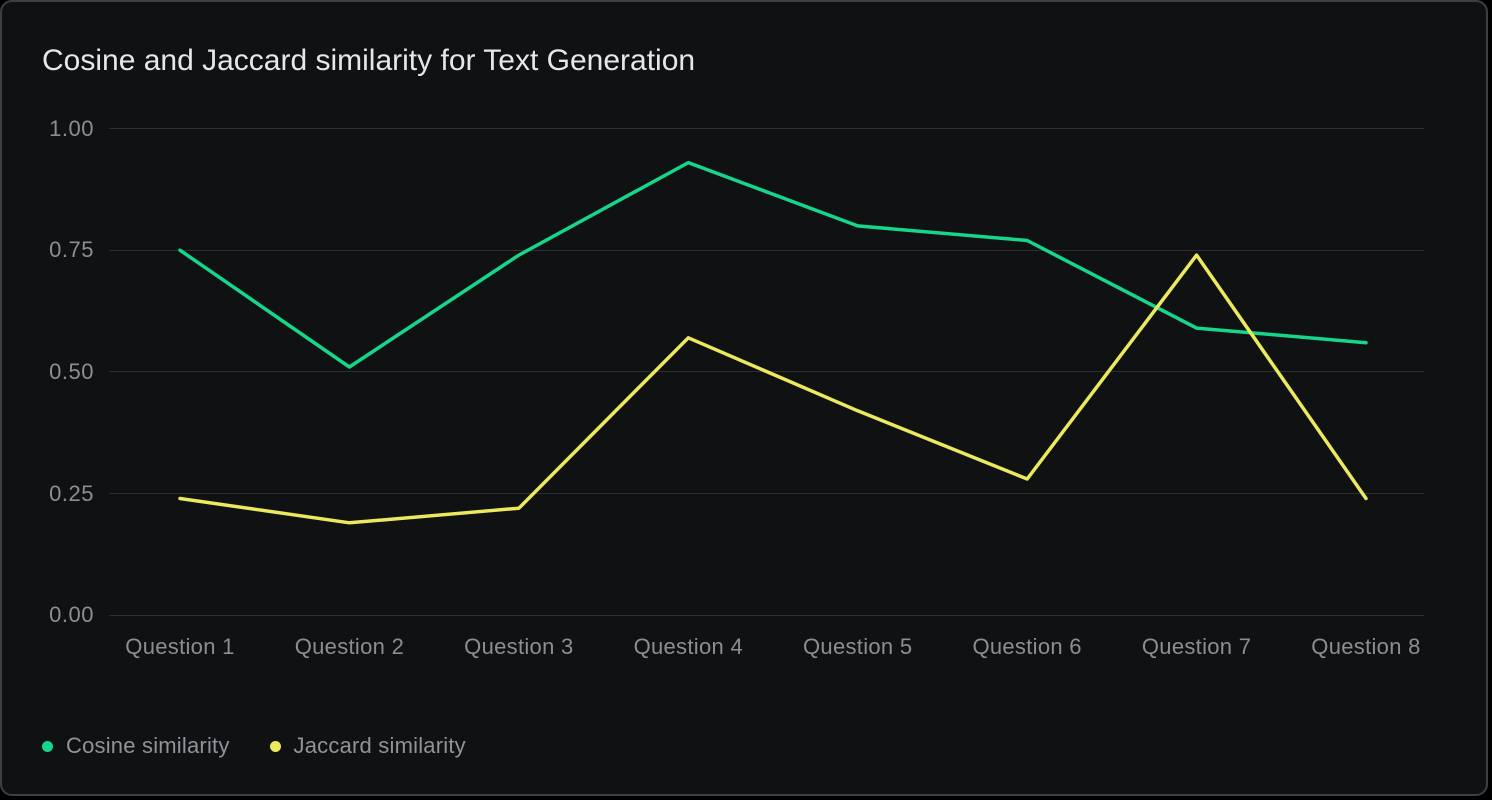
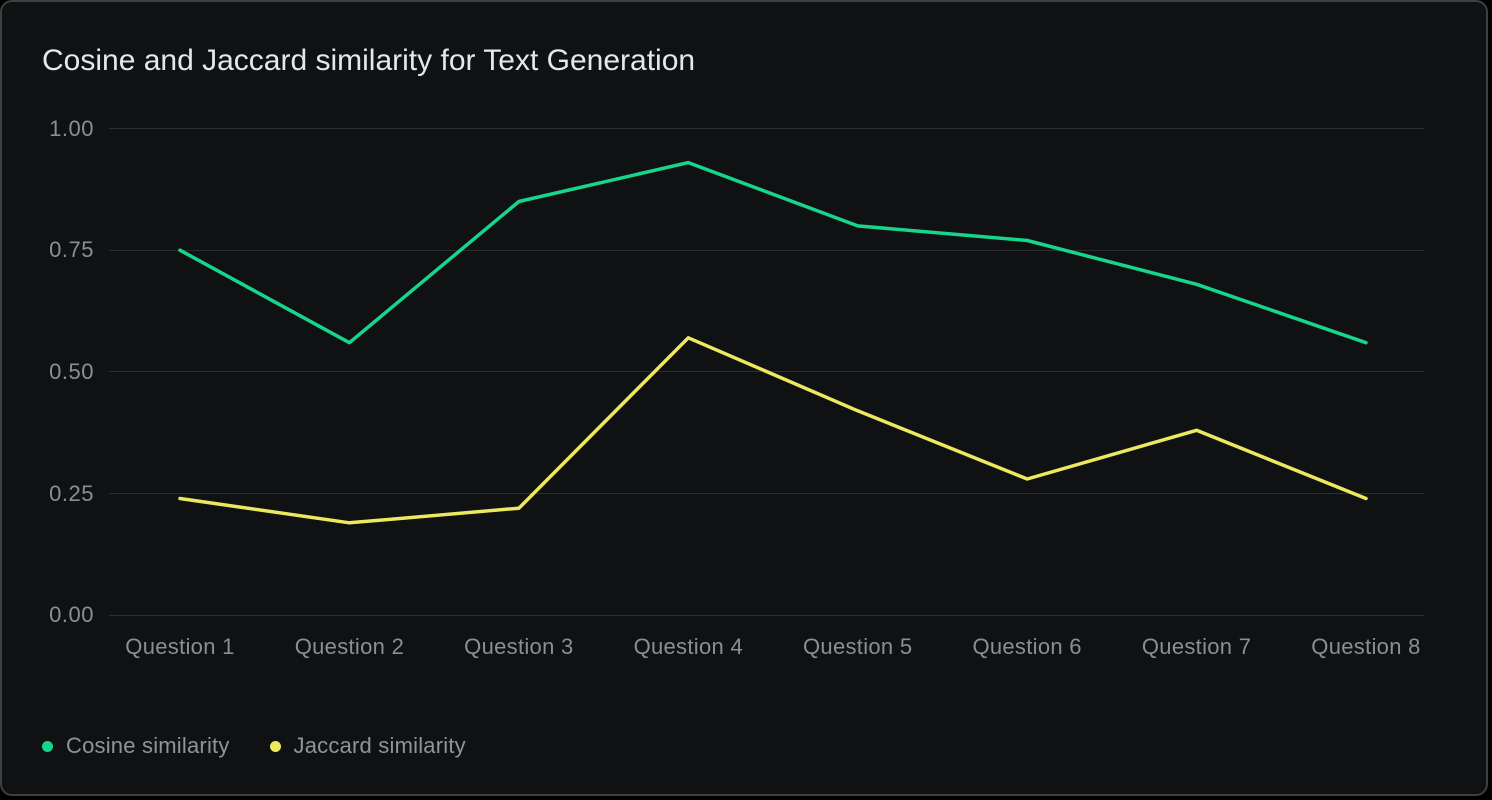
Cosine similarity/Question 2: 0.51 -> 0.56
Cosine similarity/Question 3: 0.74 -> 0.85
Cosine similarity/Question 7: 0.59 -> 0.68
Jaccard similarity/Question 7: 0.74 -> 0.38
